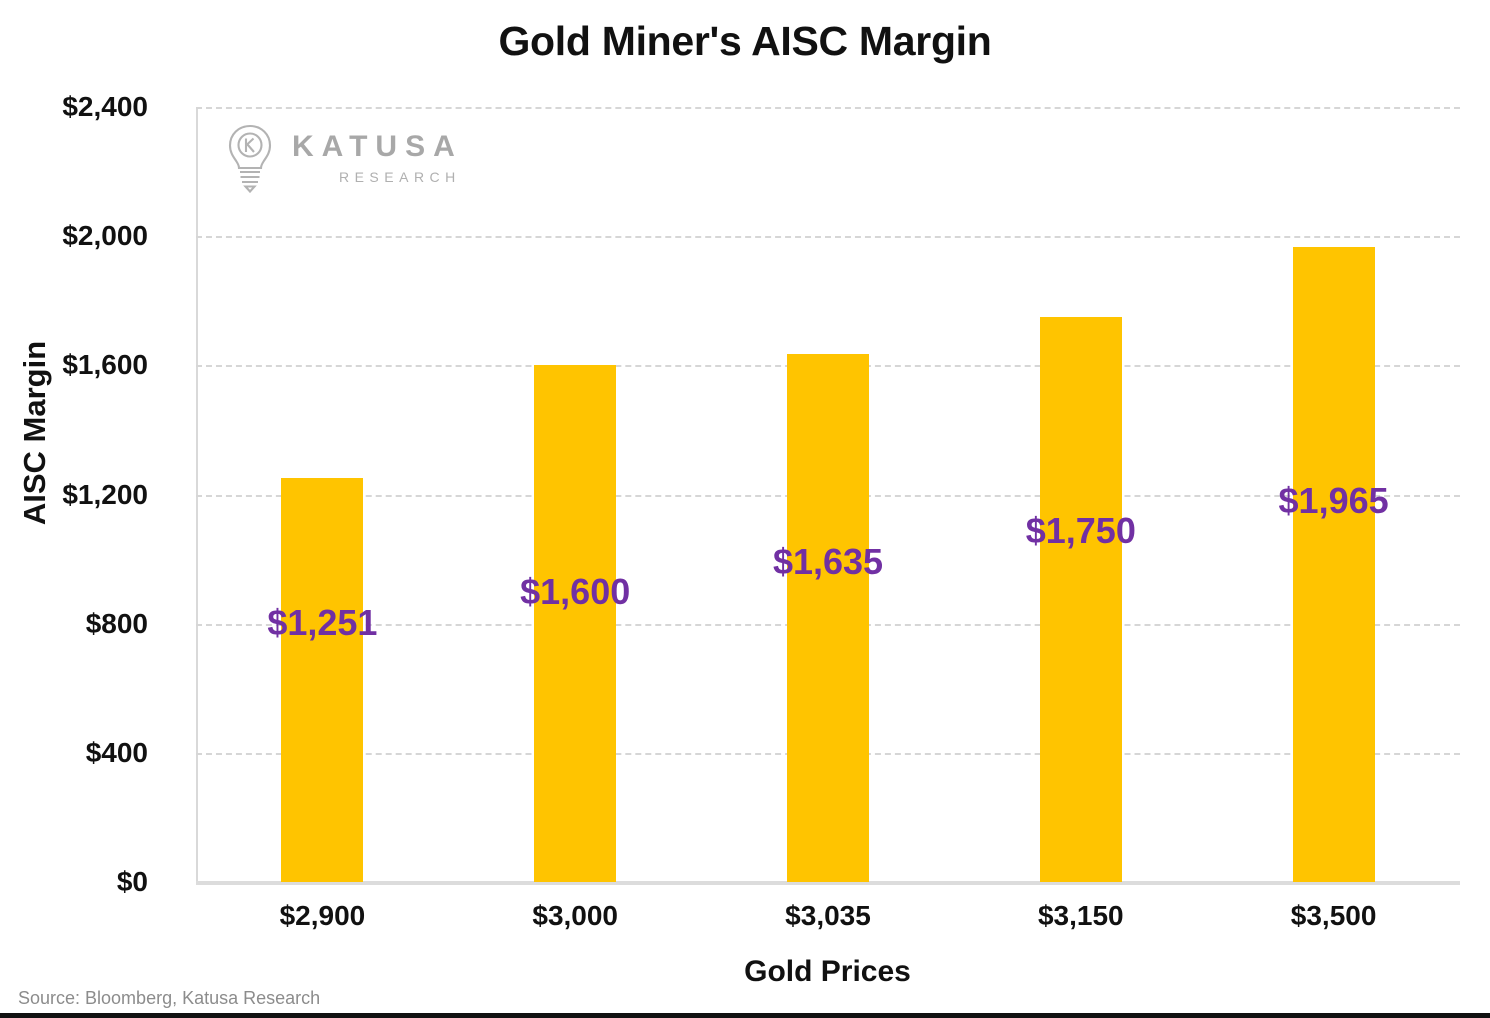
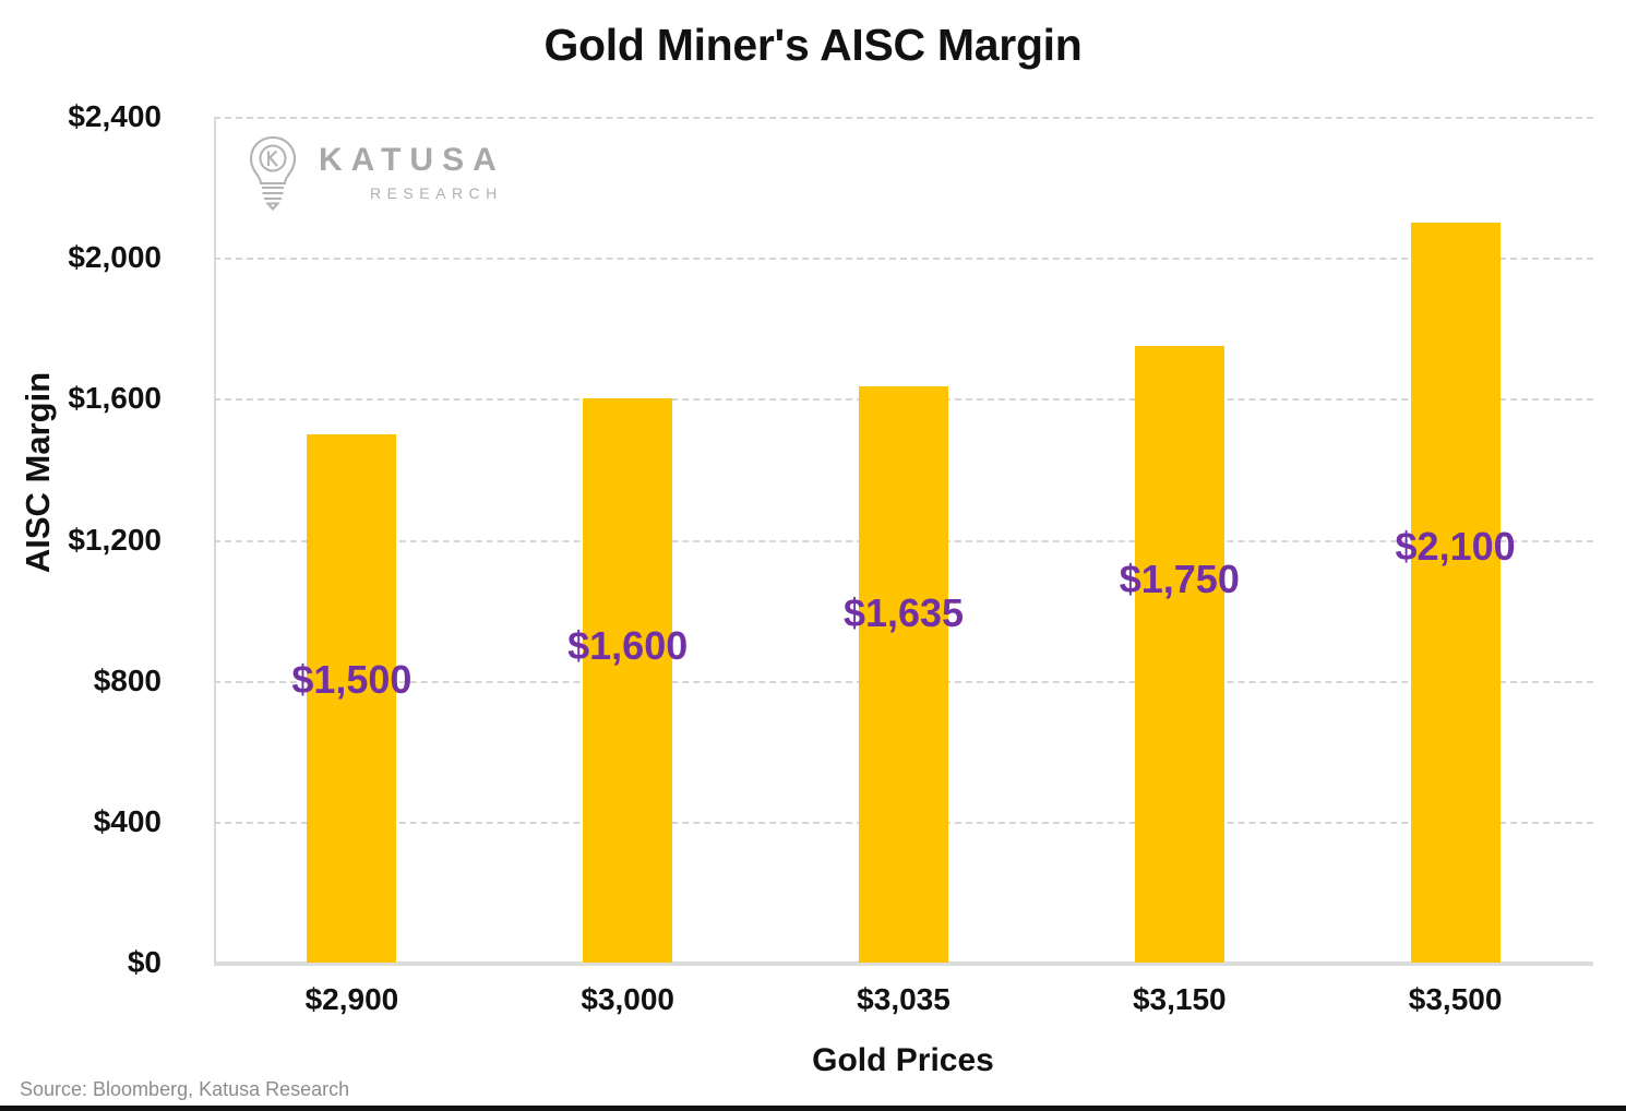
$2,900: $1,251 -> $1,500
$3,500: $1,965 -> $2,100
